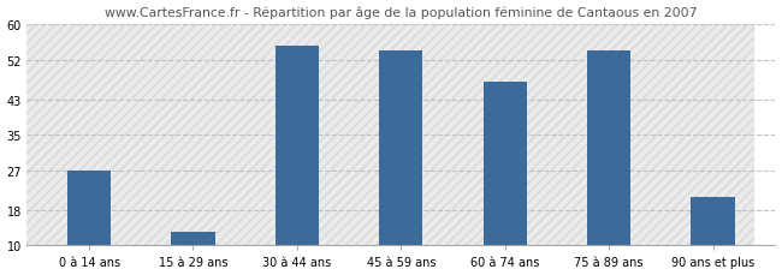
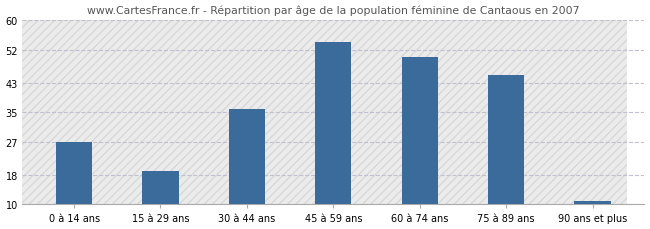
15 à 29 ans: 13 -> 19
30 à 44 ans: 55 -> 36
60 à 74 ans: 47 -> 50
75 à 89 ans: 54 -> 45
90 ans et plus: 21 -> 11
